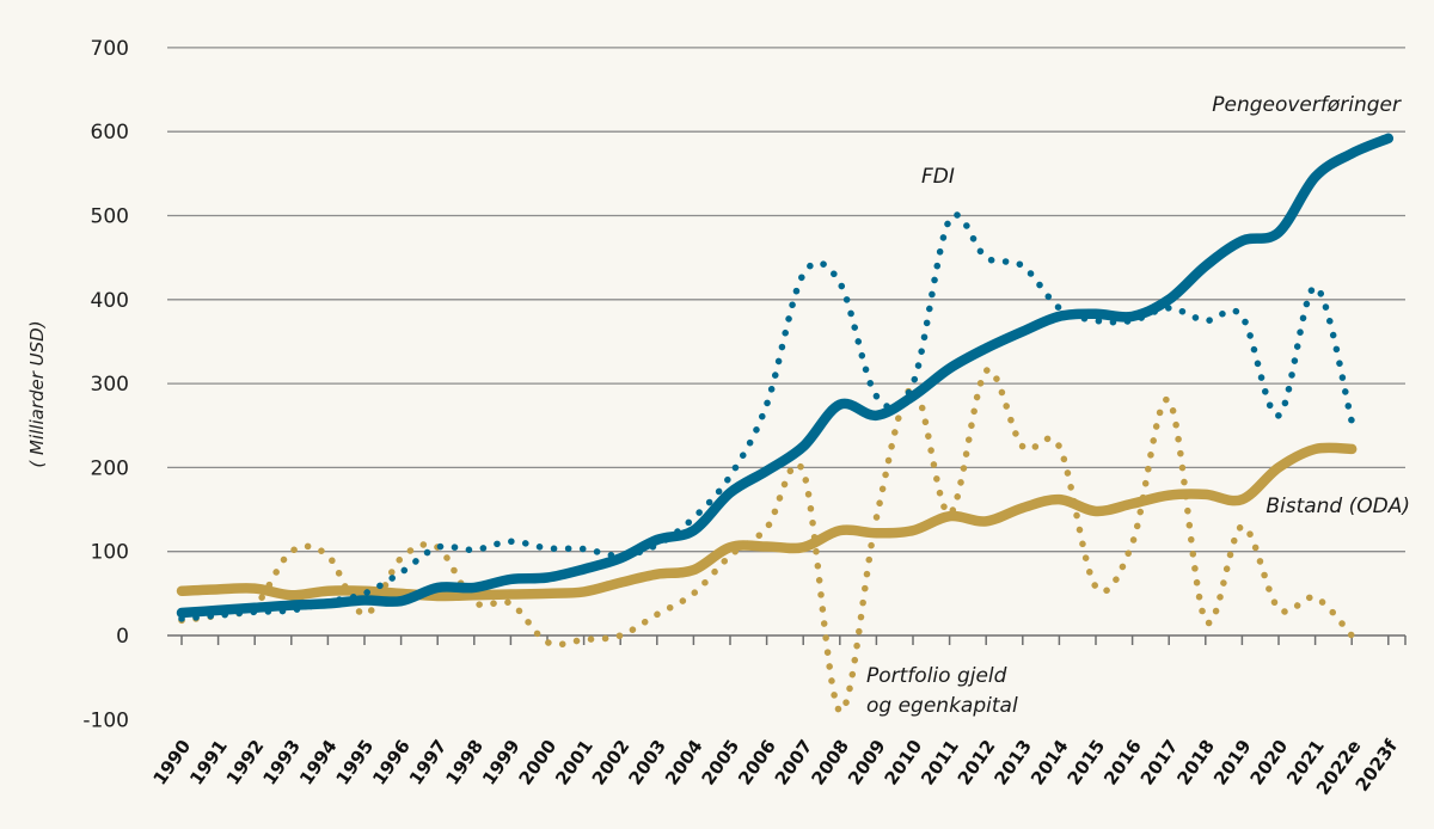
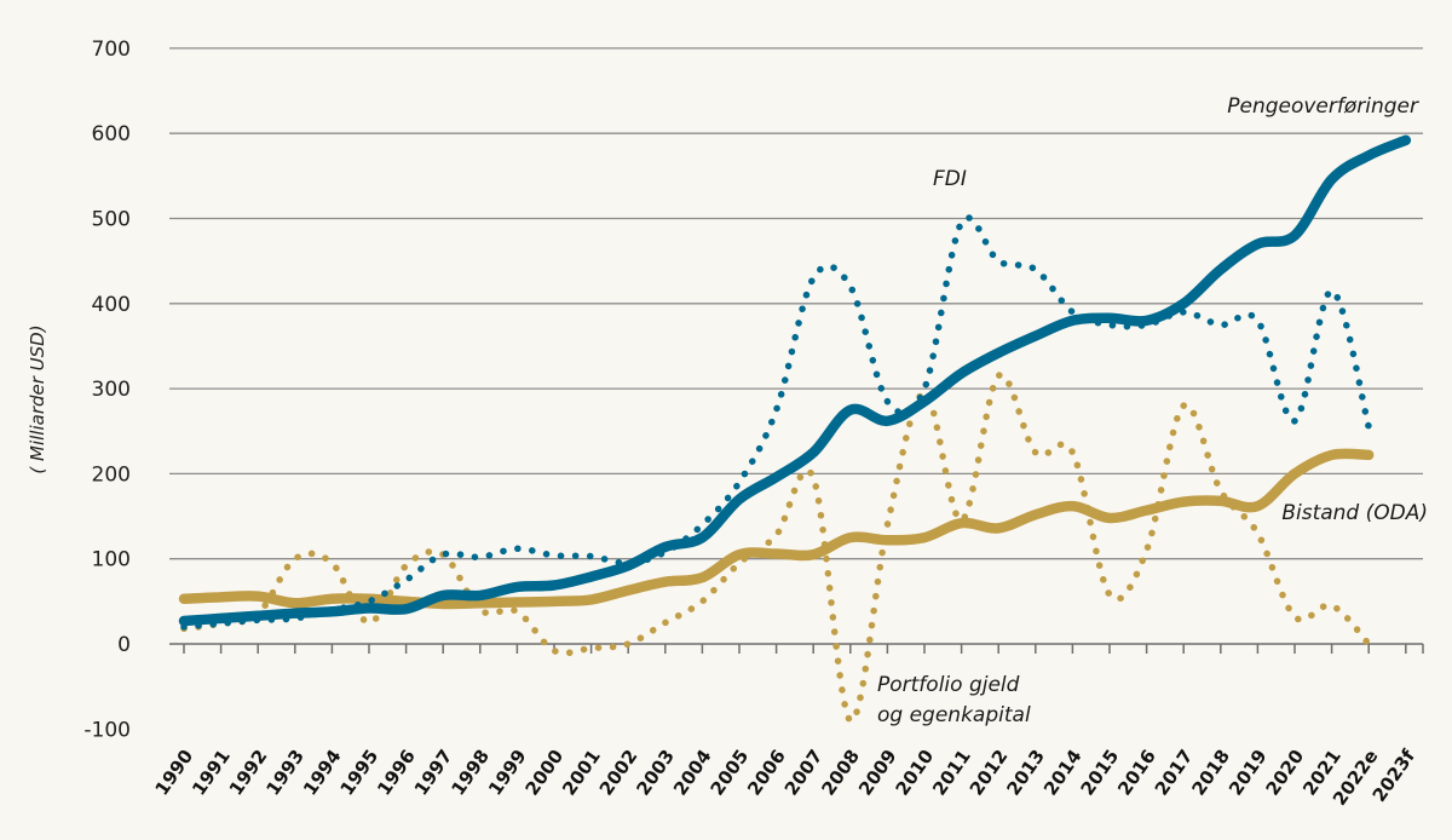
Portfolio gjeld og egenkapital/2018: 20 -> 180
